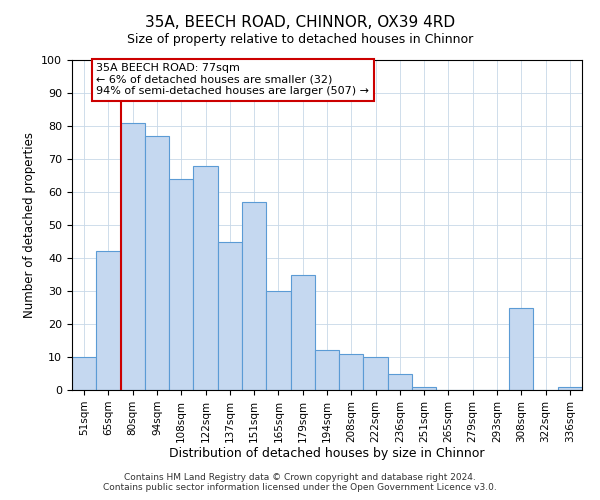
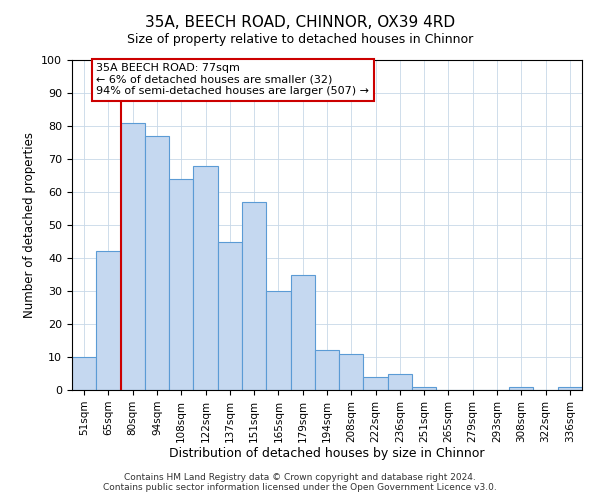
222sqm: 10 -> 4
308sqm: 25 -> 1
